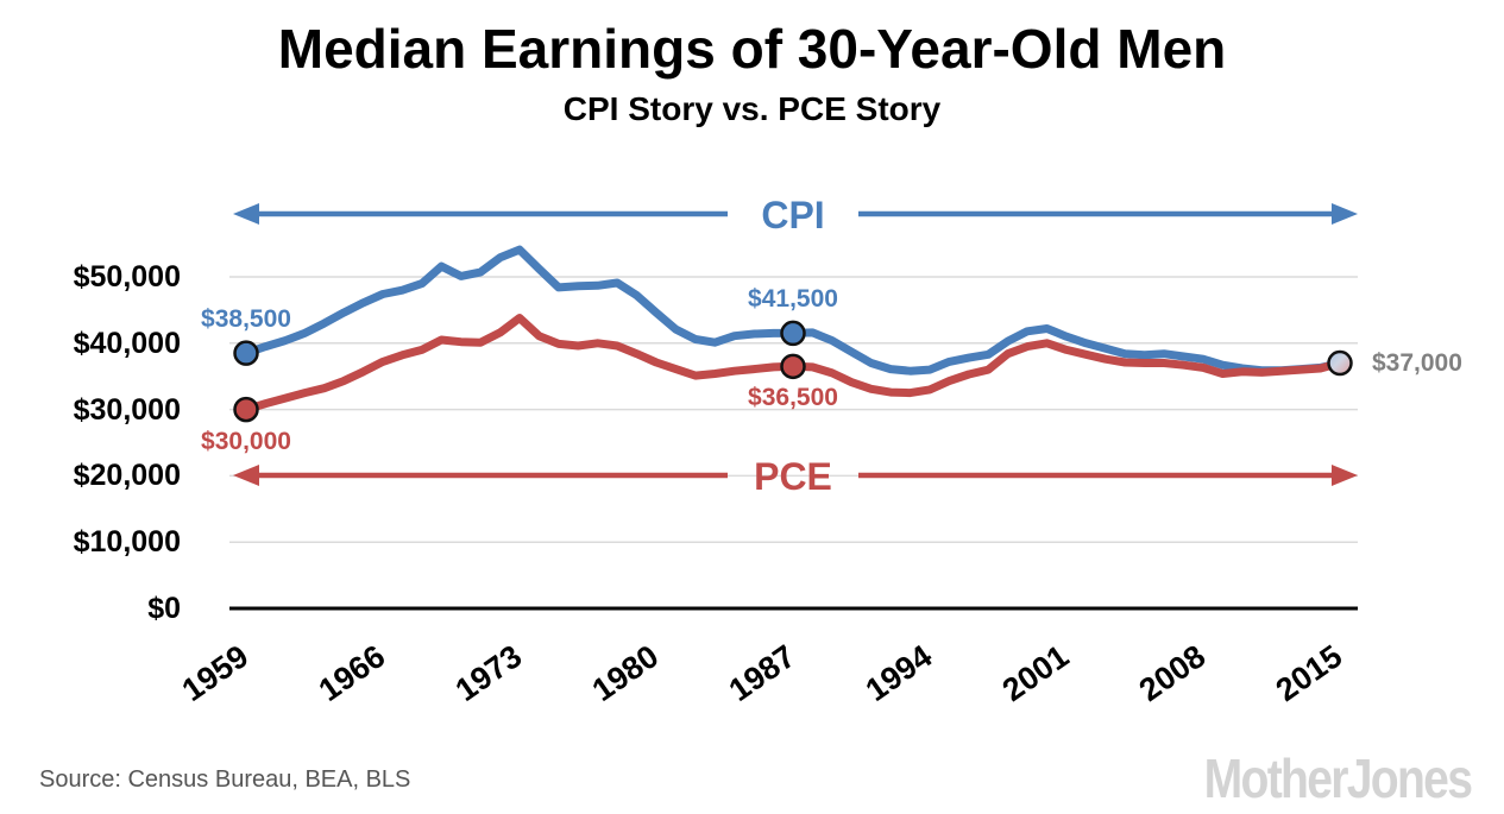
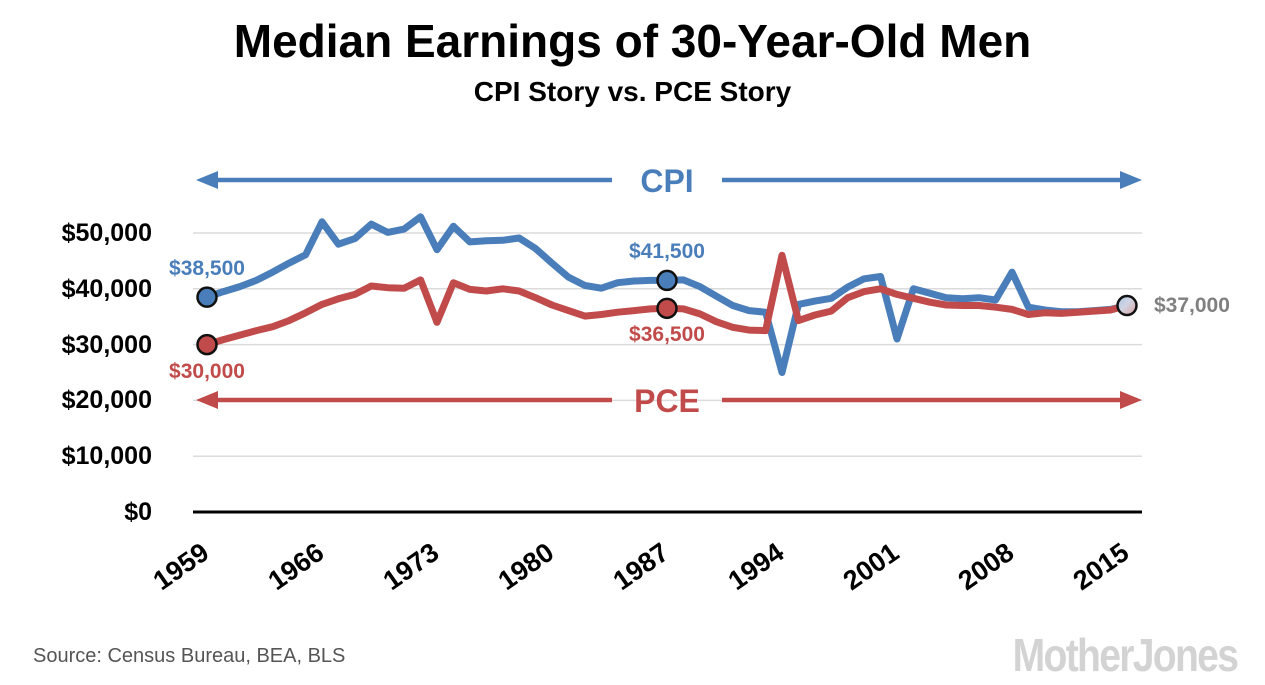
CPI/1966: $47000 -> $52000
CPI/1973: $54000 -> $47000
PCE/1973: $44000 -> $34000
CPI/1994: $36000 -> $25000
PCE/1994: $33000 -> $46000
CPI/2001: $41000 -> $31000
CPI/2008: $38000 -> $43000
